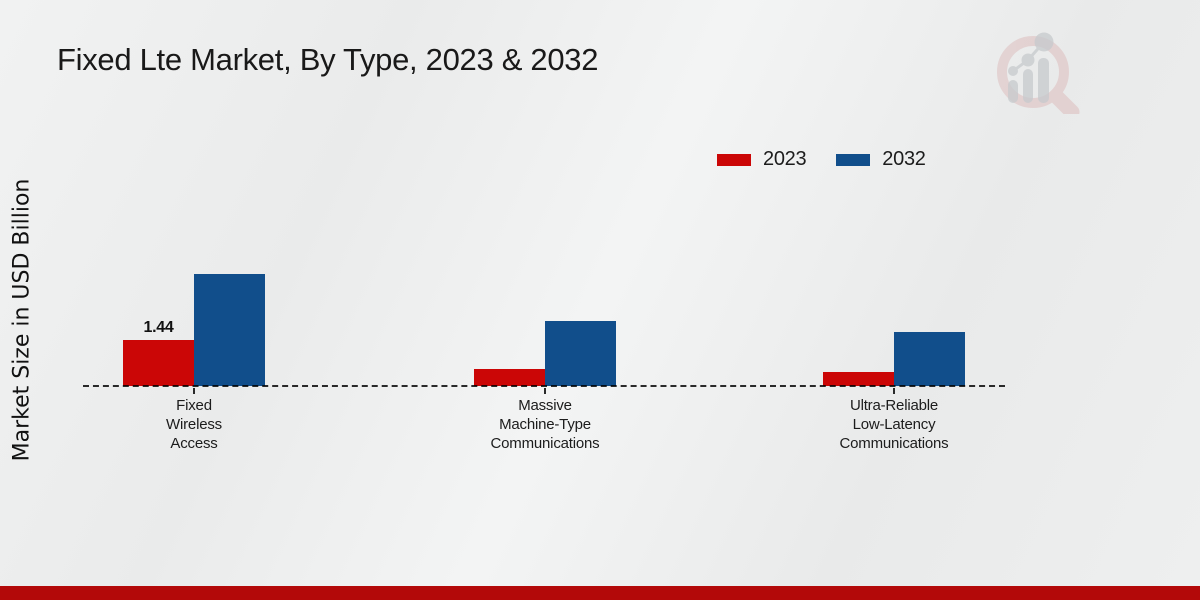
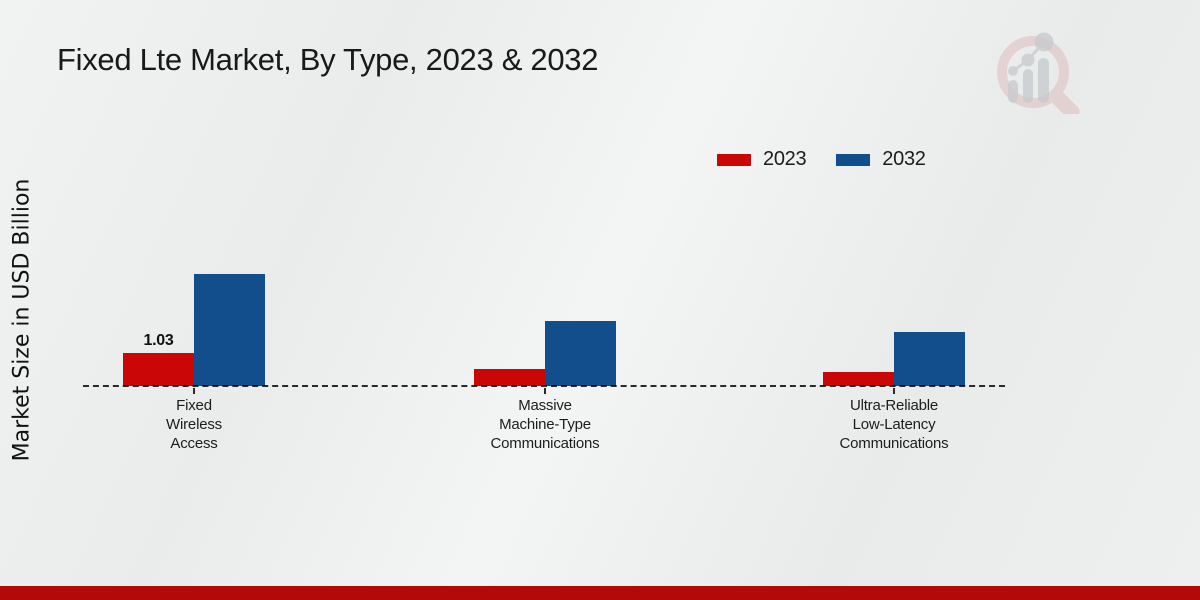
2023/Fixed Wireless Access: 1.44 -> 1.03
